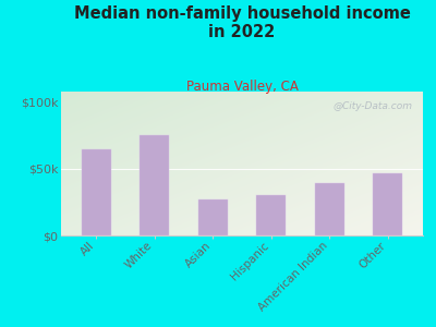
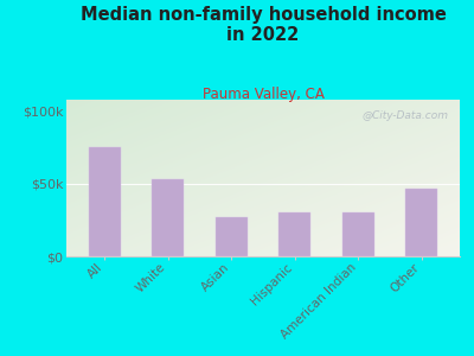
All: $65k -> $75k
White: $75k -> $53k
American Indian: $39k -> $30k
